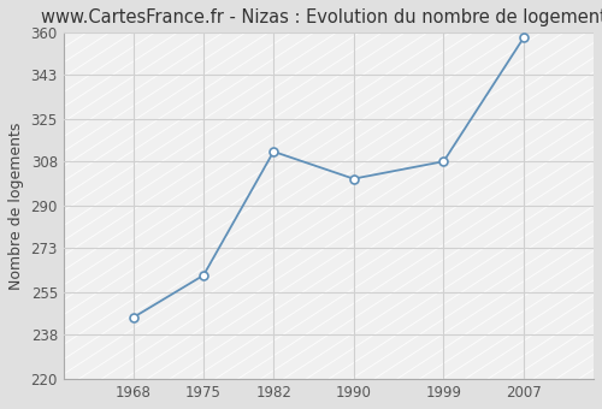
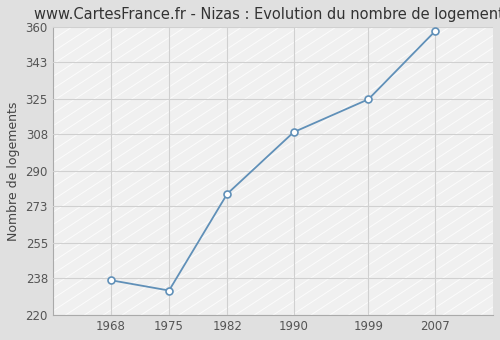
1968: 245 -> 237
1975: 262 -> 232
1982: 312 -> 279
1990: 301 -> 309
1999: 308 -> 325
